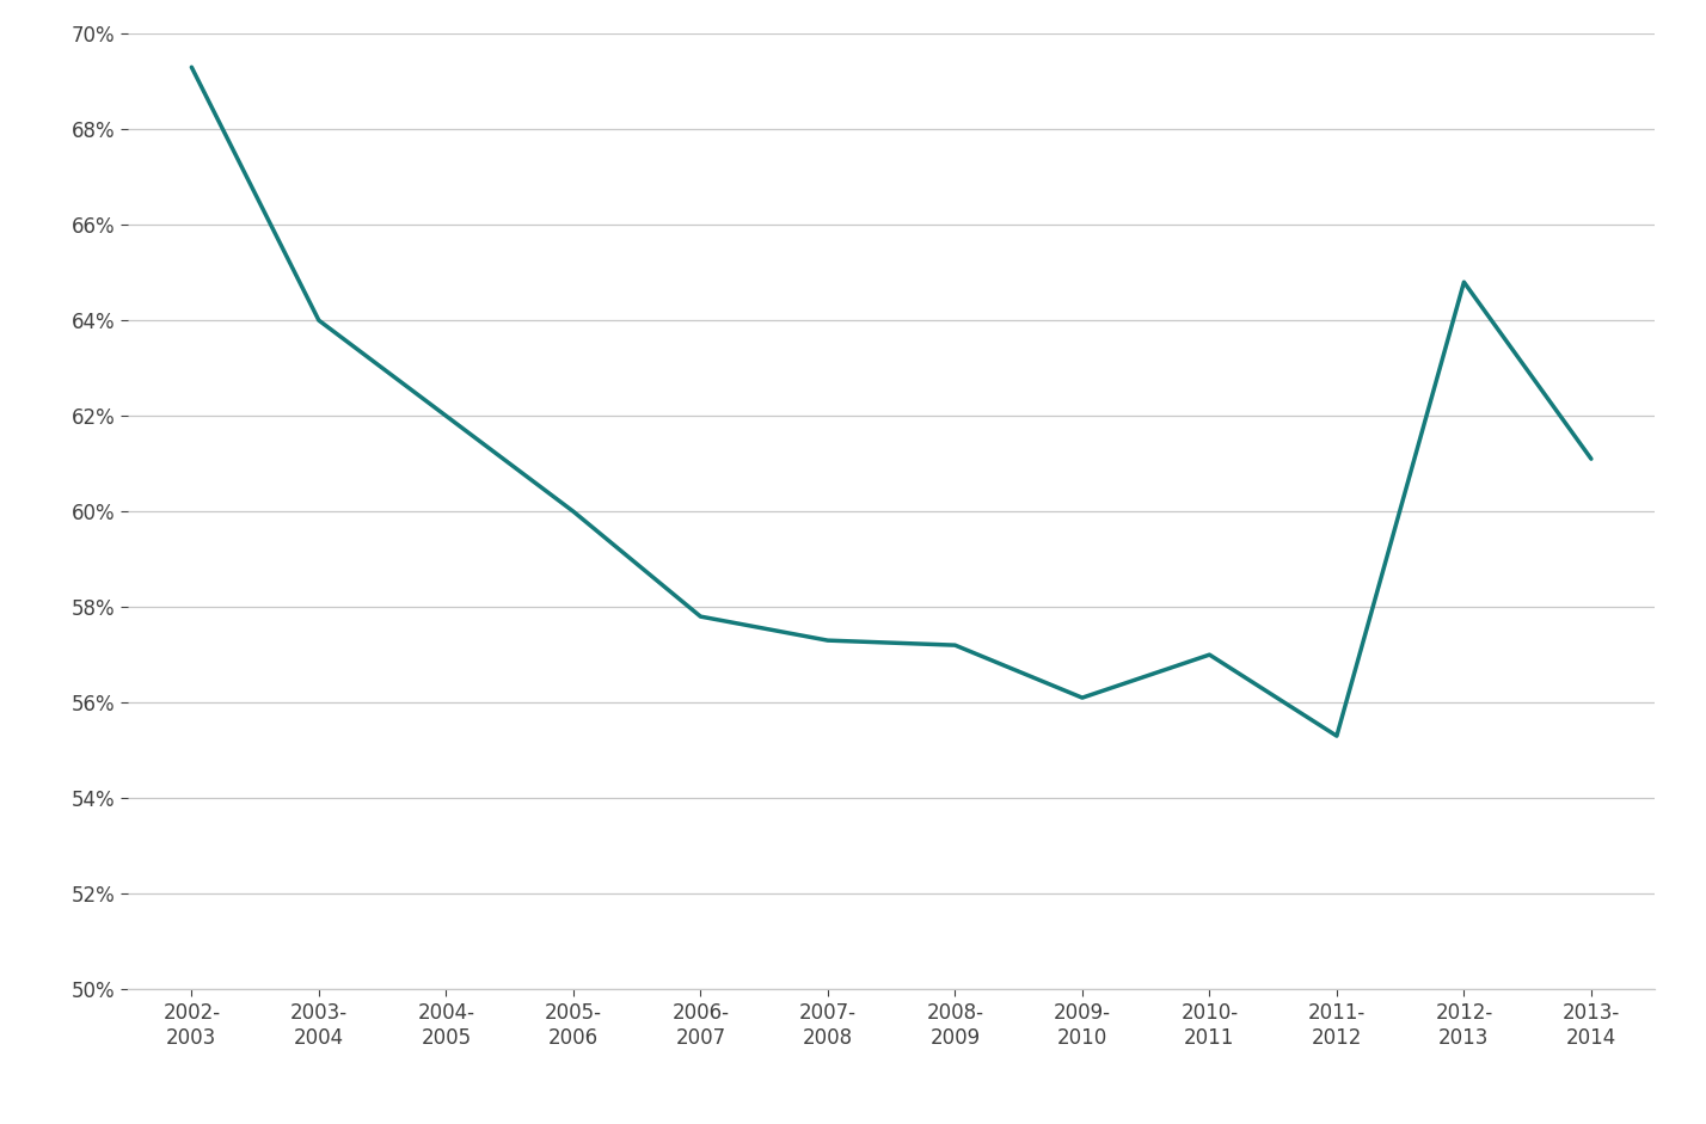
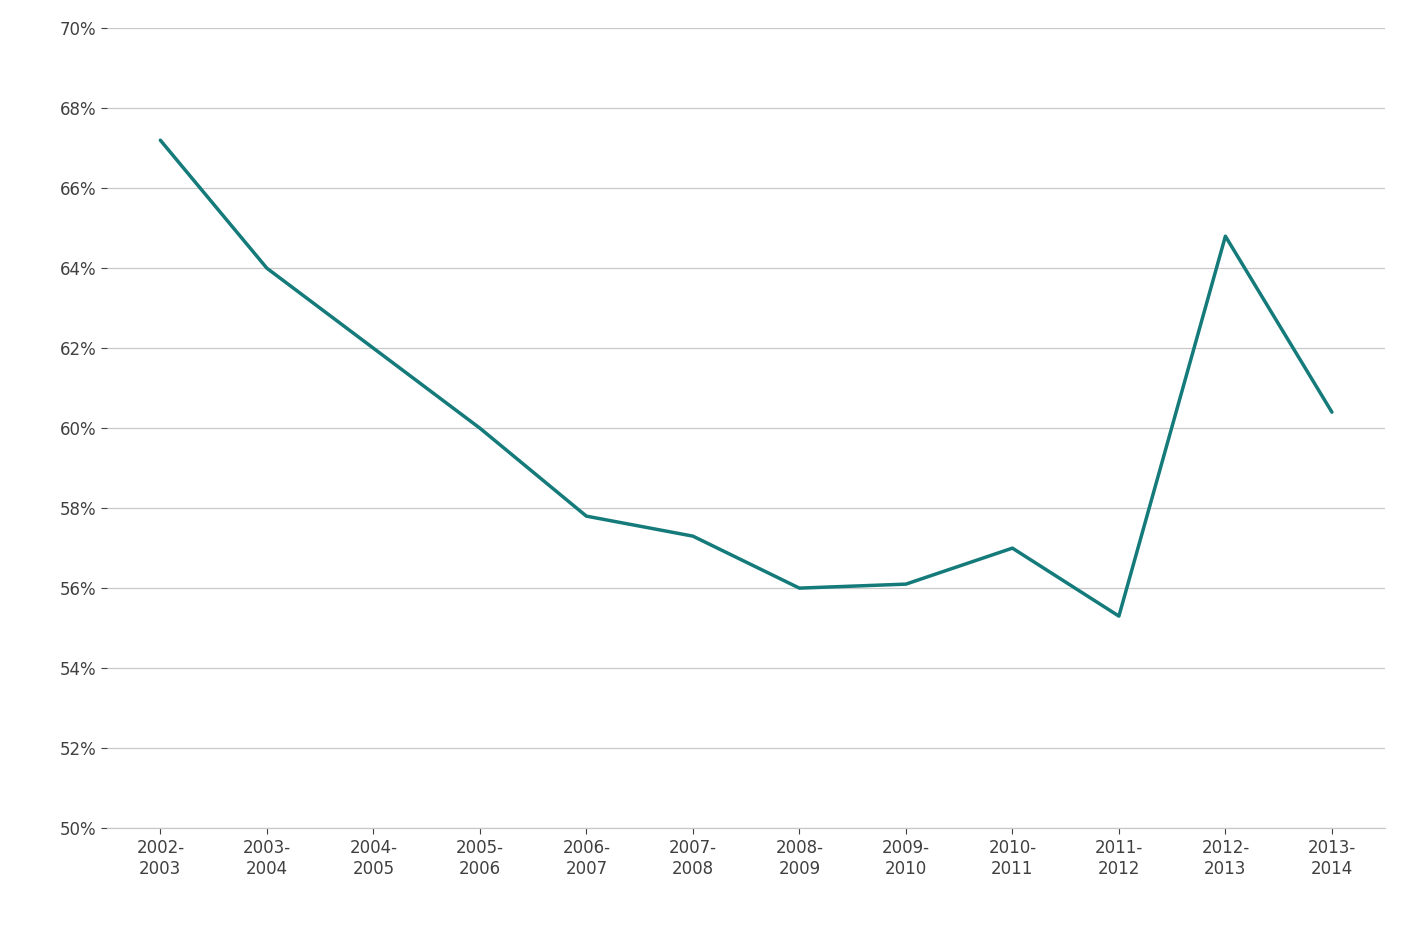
2002- 2003: 69.3% -> 67.2%
2008- 2009: 57.2% -> 56.0%
2013- 2014: 61.1% -> 60.4%
